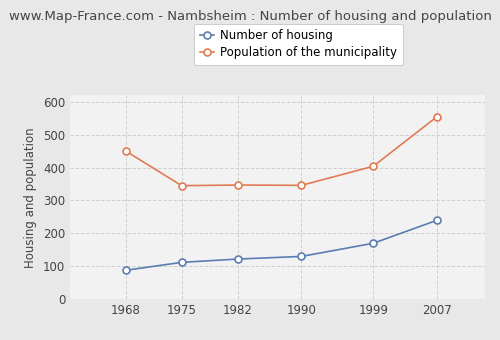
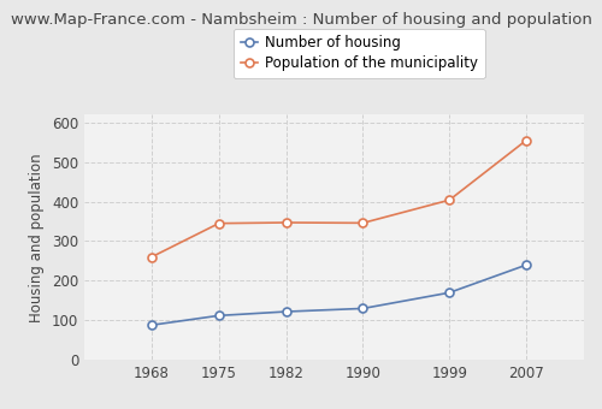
Population of the municipality/1968: 450 -> 260
